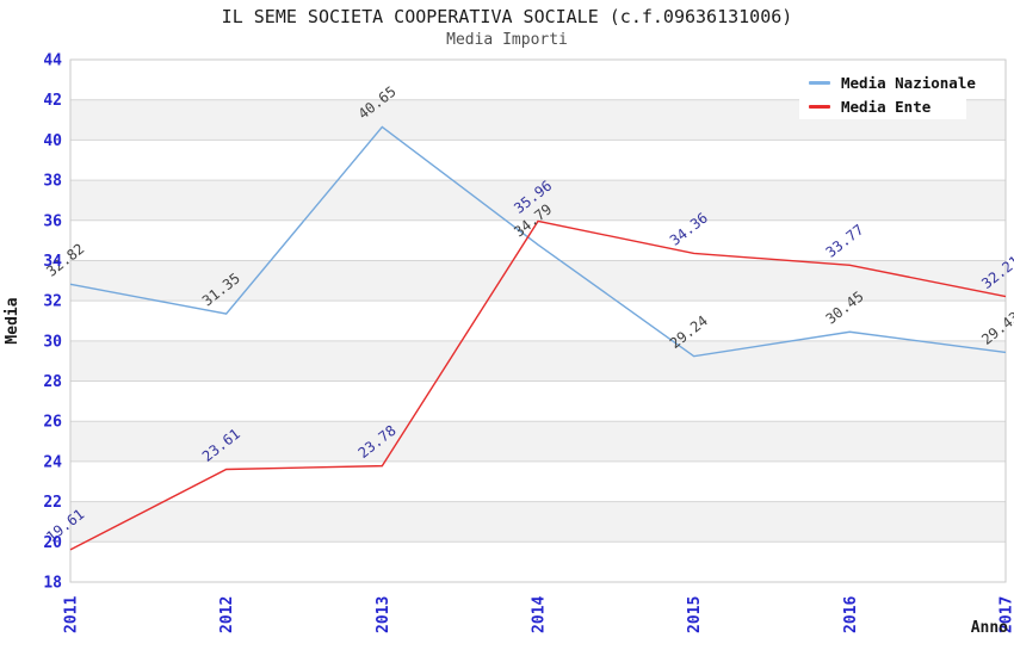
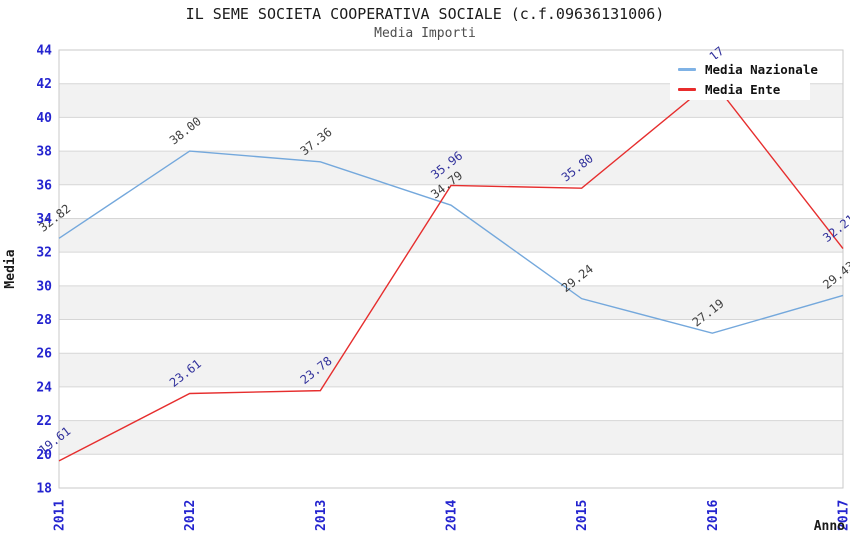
Media Nazionale/2012: 31.35 -> 38.00
Media Nazionale/2013: 40.65 -> 37.36
Media Ente/2015: 34.36 -> 35.80
Media Nazionale/2016: 30.45 -> 27.19
Media Ente/2016: 33.77 -> 42.17
